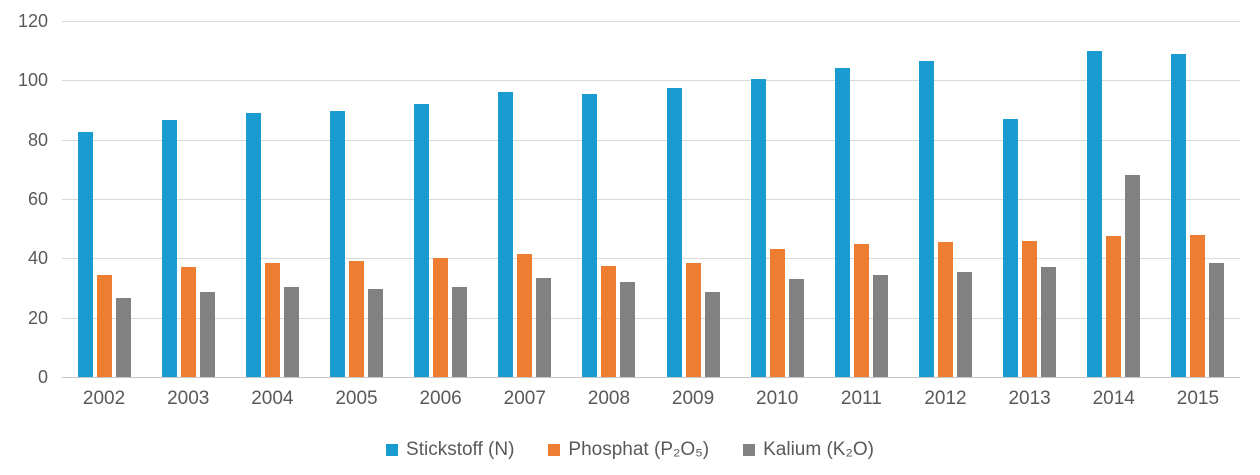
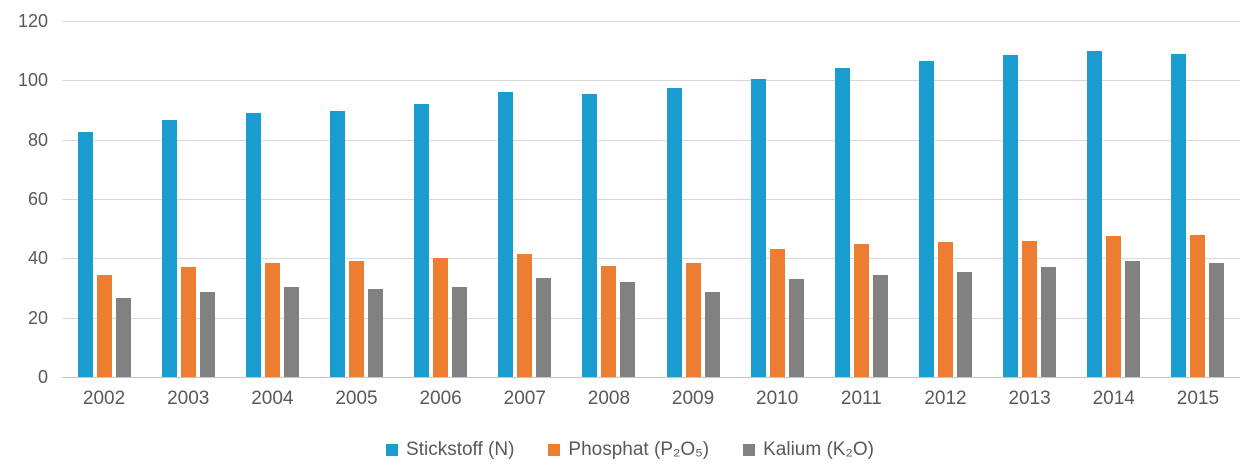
Stickstoff (N)/2013: 87 -> 108
Kalium (K₂O)/2014: 68 -> 39
